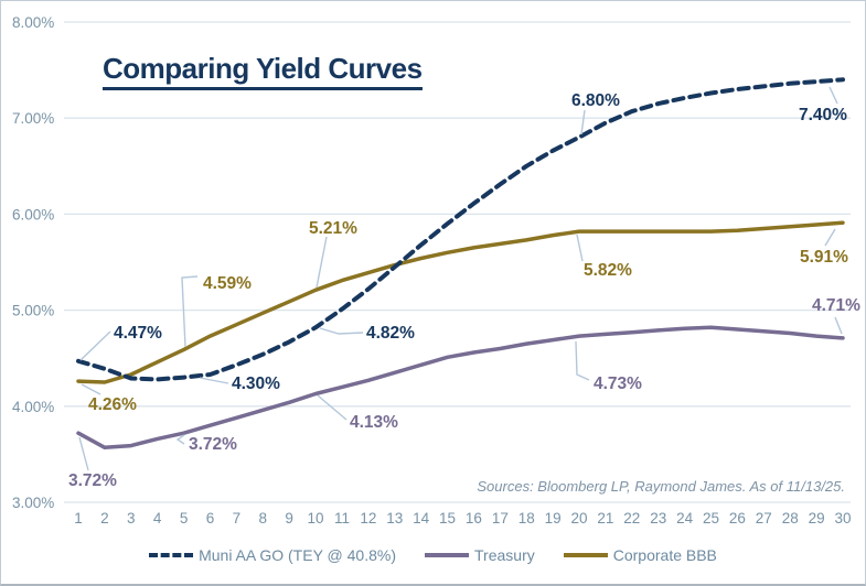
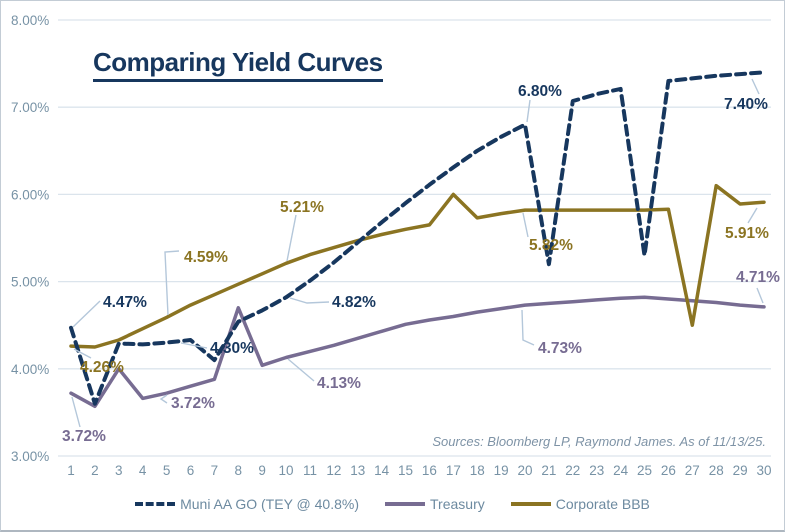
Muni AA GO (TEY @ 40.8%)/2: 4.4% -> 3.6%
Treasury/3: 3.6% -> 4.0%
Muni AA GO (TEY @ 40.8%)/7: 4.4% -> 4.1%
Treasury/8: 4.0% -> 4.7%
Corporate BBB/17: 5.7% -> 6.0%
Muni AA GO (TEY @ 40.8%)/21: 7.0% -> 5.2%
Muni AA GO (TEY @ 40.8%)/25: 7.3% -> 5.3%
Corporate BBB/27: 5.8% -> 4.5%
Corporate BBB/28: 5.9% -> 6.1%
